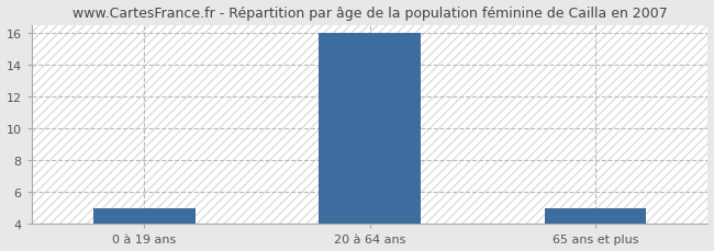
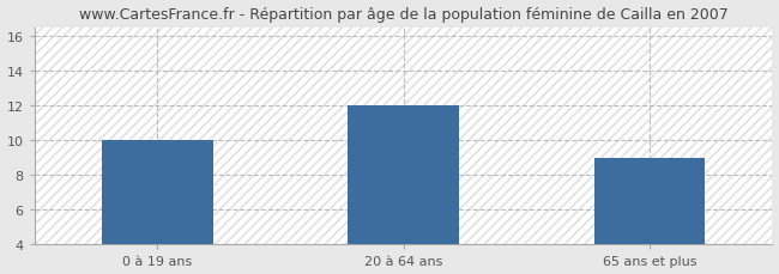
0 à 19 ans: 5 -> 10
20 à 64 ans: 16 -> 12
65 ans et plus: 5 -> 9
